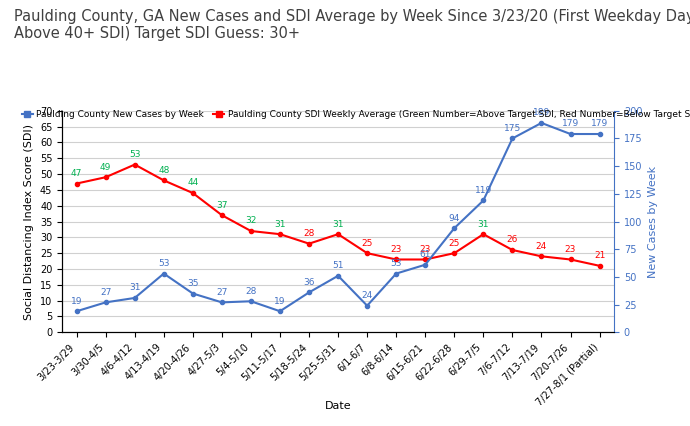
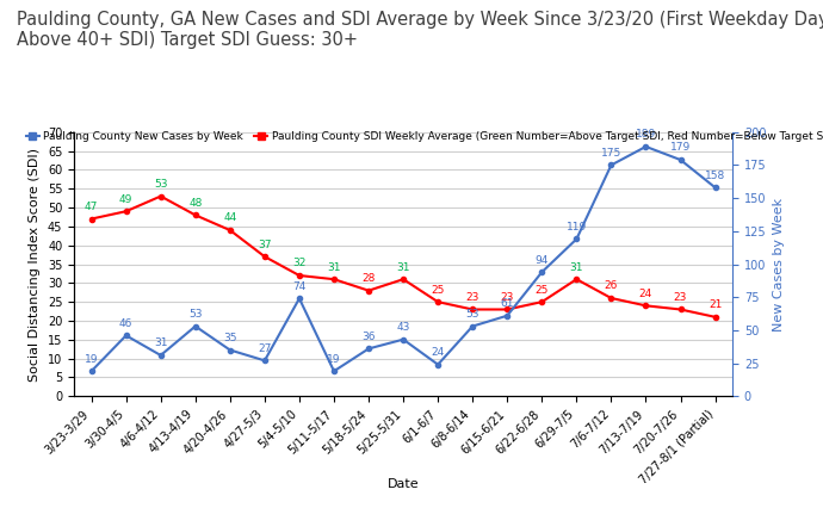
Paulding County New Cases by Week/3/30-4/5: 27 -> 46
Paulding County New Cases by Week/5/4-5/10: 28 -> 74
Paulding County New Cases by Week/5/25-5/31: 51 -> 43
Paulding County New Cases by Week/7/27-8/1 (Partial): 179 -> 158
